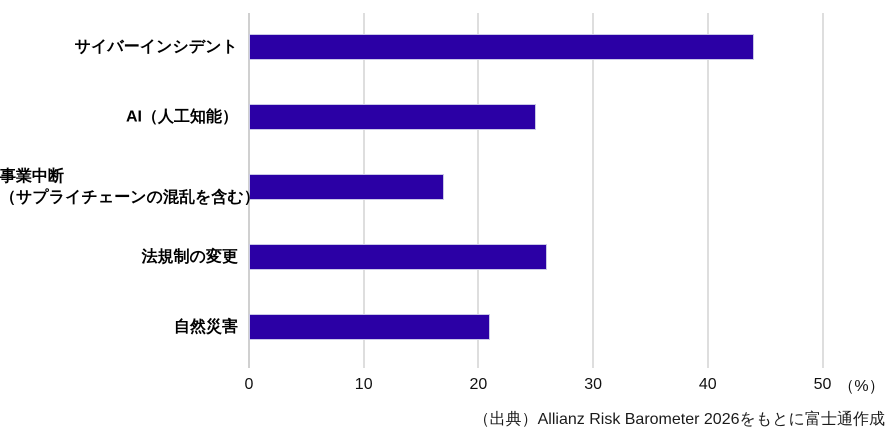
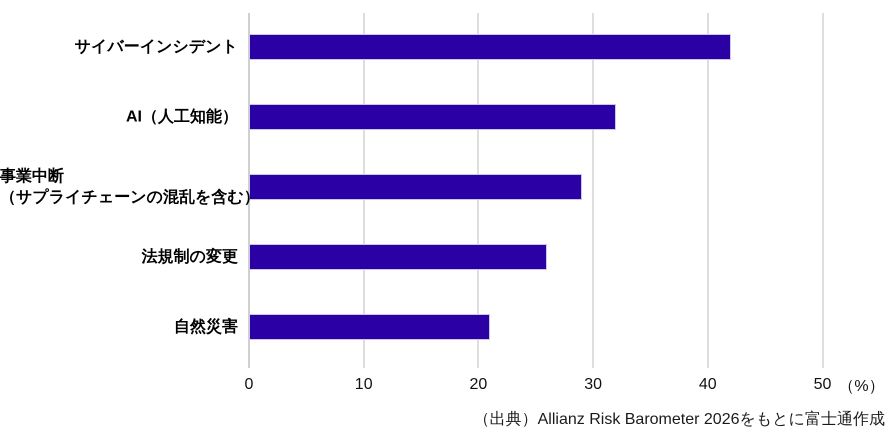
サイバーインシデント: 44 -> 42
AI（人工知能）: 25 -> 32
事業中断 （サプライチェーンの混乱を含む）: 17 -> 29
